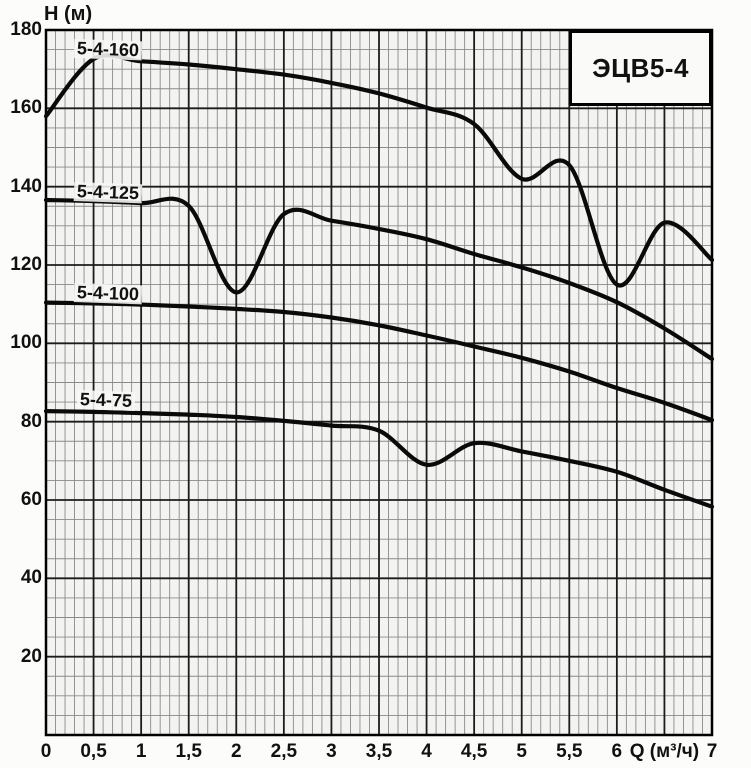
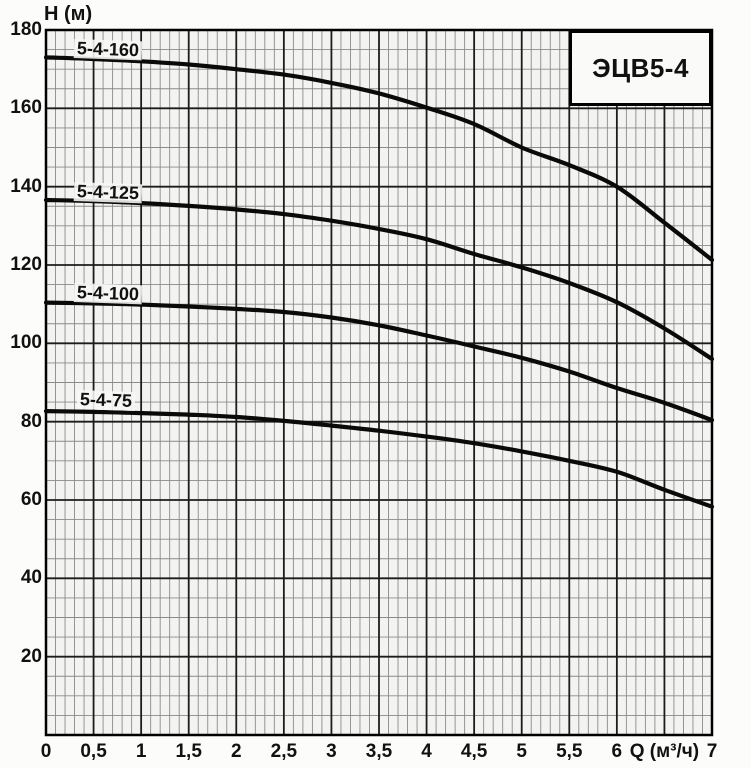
5-4-160/0: 158 -> 173
5-4-125/2: 113 -> 134
5-4-75/4: 69 -> 76
5-4-160/5: 142 -> 150
5-4-160/6: 115 -> 140
